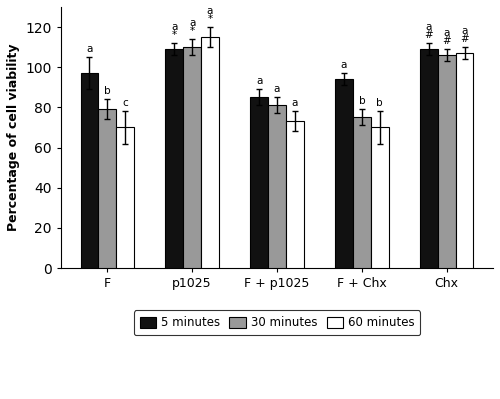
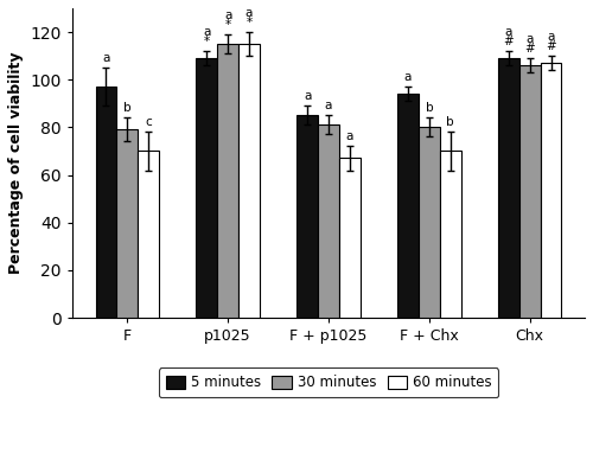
30 minutes/p1025: 110 -> 115
60 minutes/F + p1025: 73 -> 67
30 minutes/F + Chx: 75 -> 80
